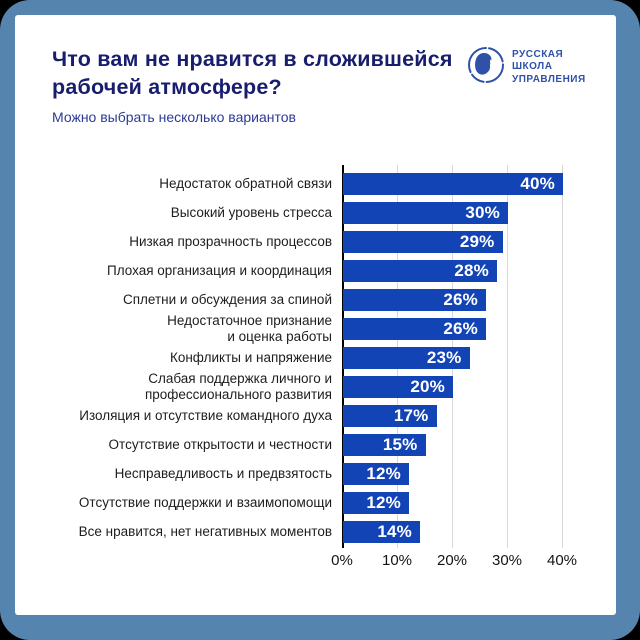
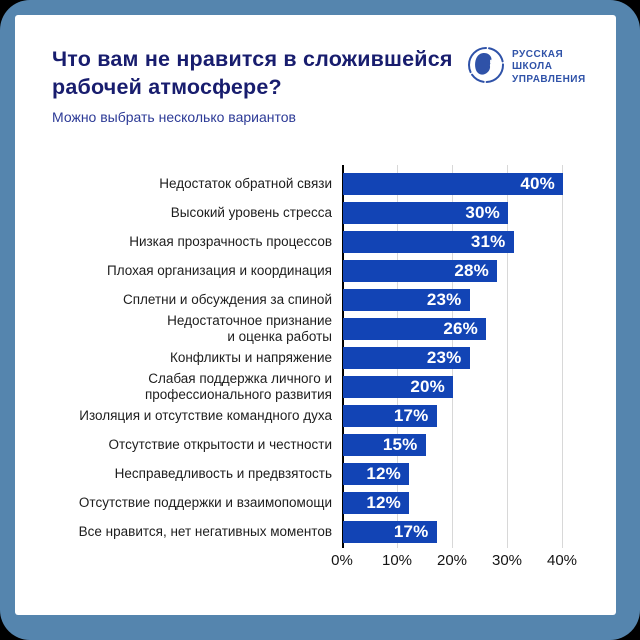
Низкая прозрачность процессов: 29% -> 31%
Сплетни и обсуждения за спиной: 26% -> 23%
Все нравится, нет негативных моментов: 14% -> 17%
